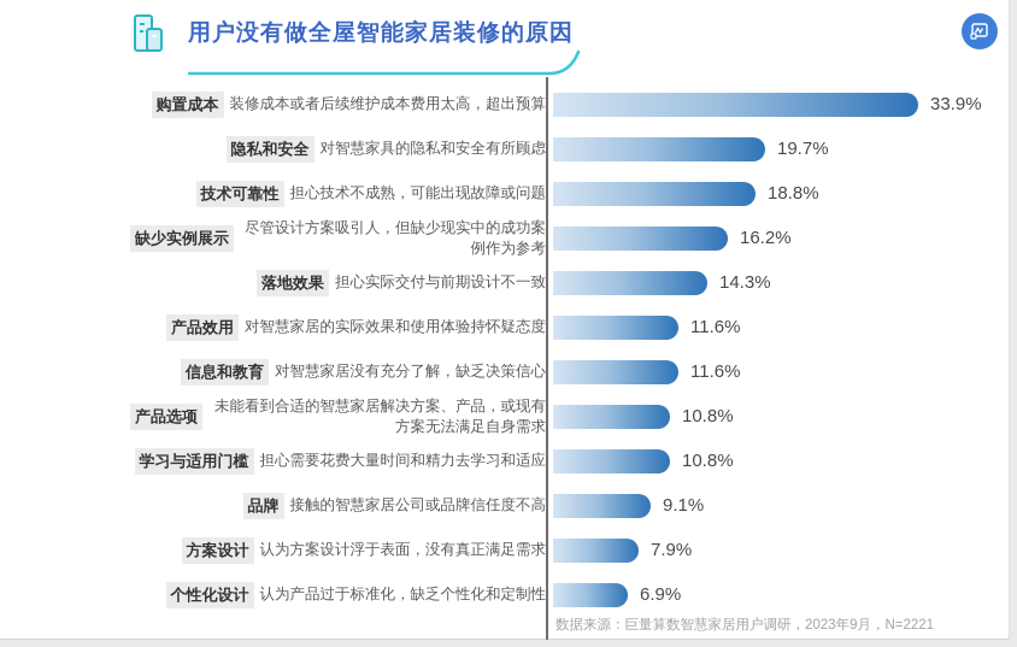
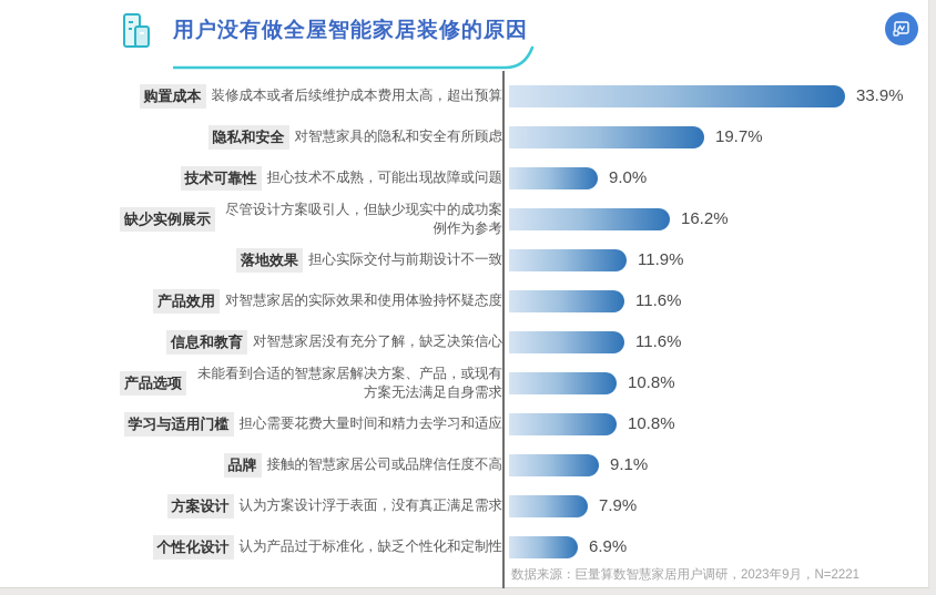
技术可靠性: 18.8% -> 9.0%
落地效果: 14.3% -> 11.9%
